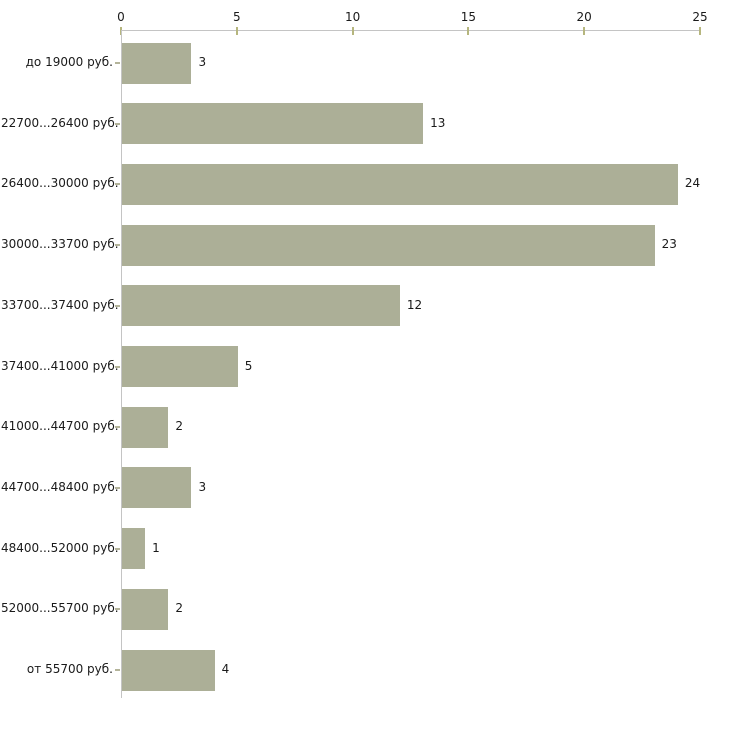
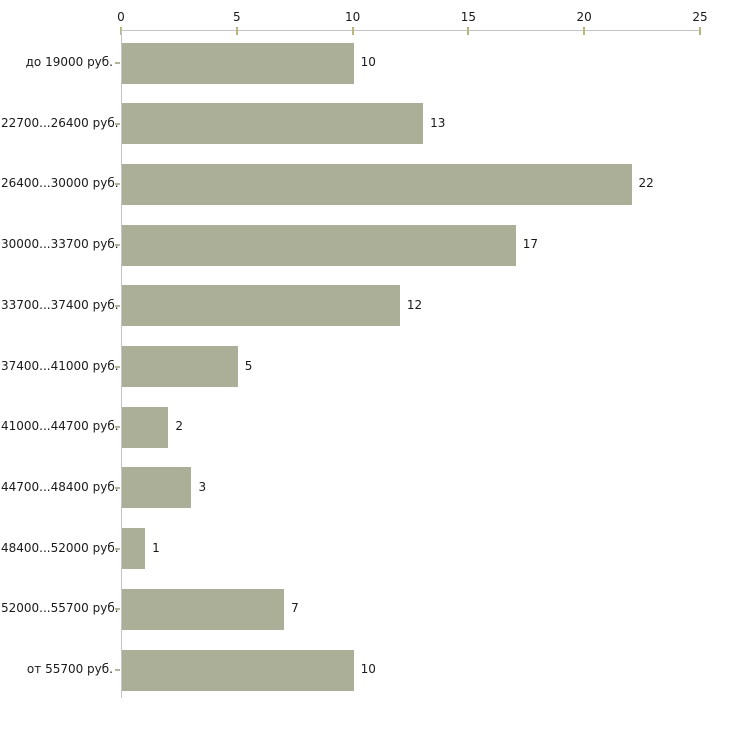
до 19000 руб.: 3 -> 10
26400...30000 руб.: 24 -> 22
30000...33700 руб.: 23 -> 17
52000...55700 руб.: 2 -> 7
от 55700 руб.: 4 -> 10
